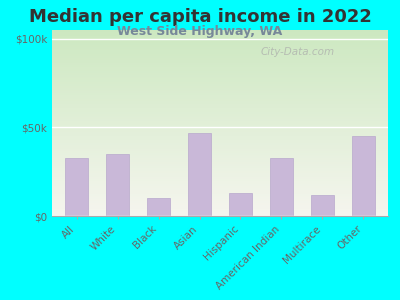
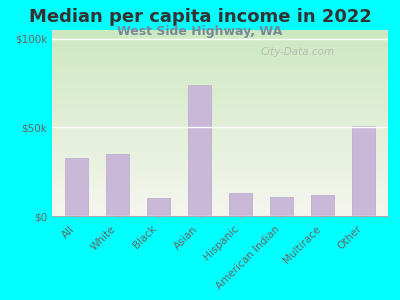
Asian: $47k -> $74k
American Indian: $33k -> $11k
Other: $45k -> $51k
